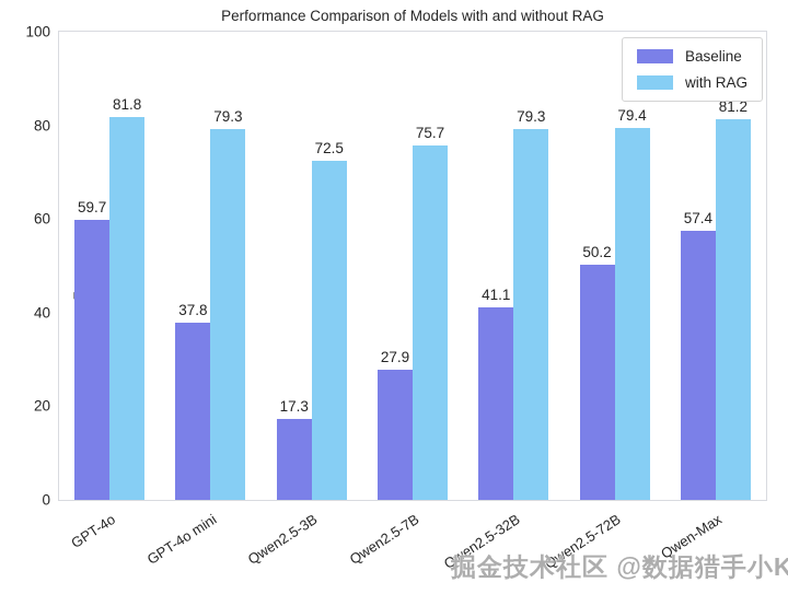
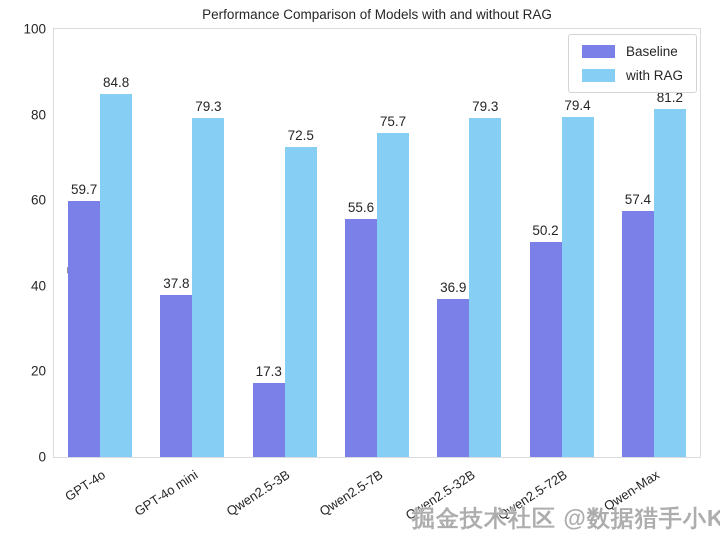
with RAG/GPT-4o: 81.8 -> 84.8
Baseline/Qwen2.5-7B: 27.9 -> 55.6
Baseline/Qwen2.5-32B: 41.1 -> 36.9
